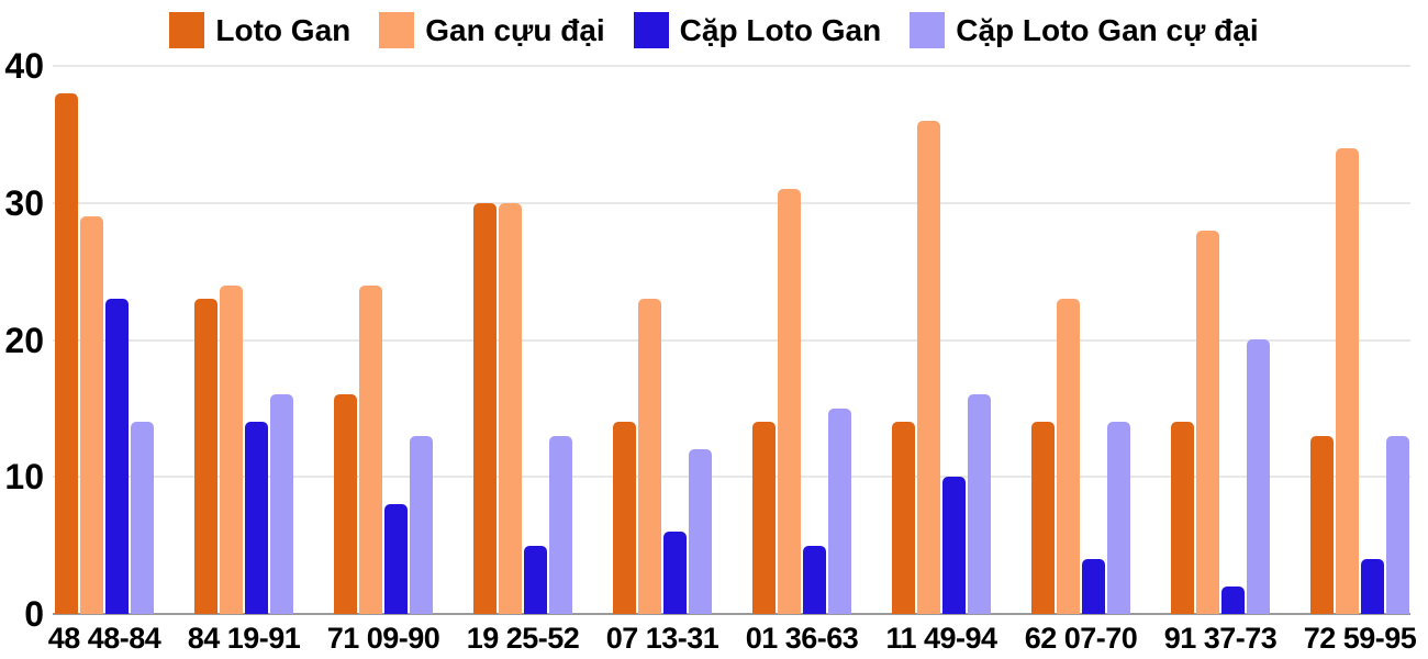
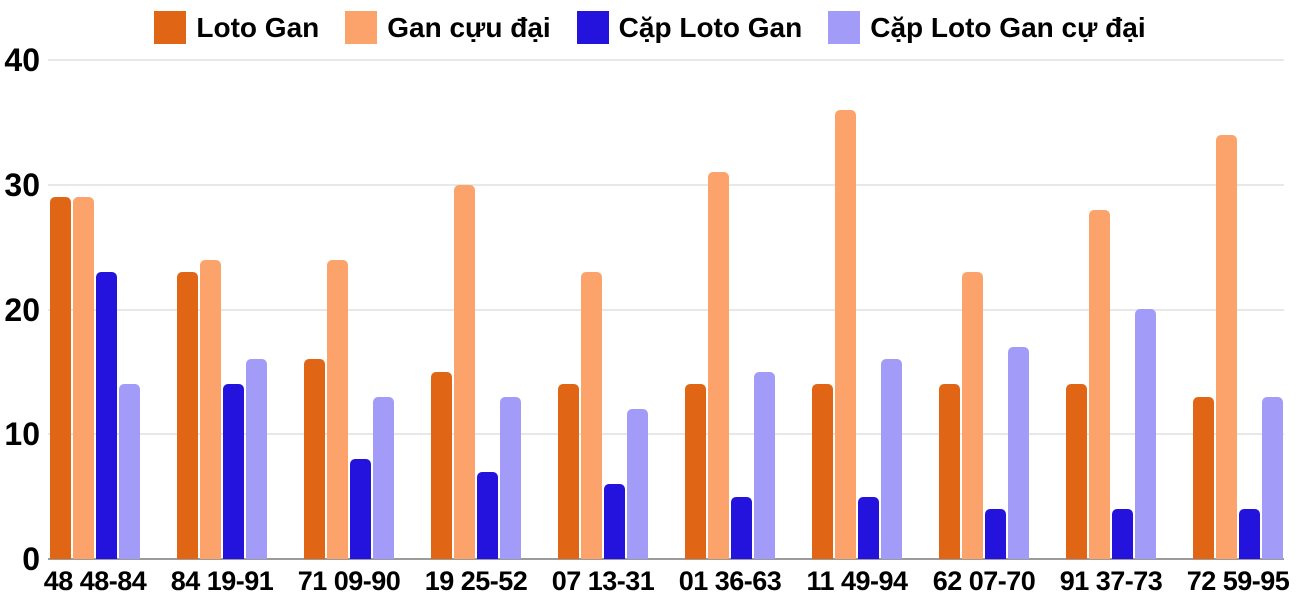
Loto Gan/48 48-84: 38 -> 29
Loto Gan/19 25-52: 30 -> 15
Cặp Loto Gan/19 25-52: 5 -> 7
Cặp Loto Gan/11 49-94: 10 -> 5
Cặp Loto Gan cự đại/62 07-70: 14 -> 17
Cặp Loto Gan/91 37-73: 2 -> 4
